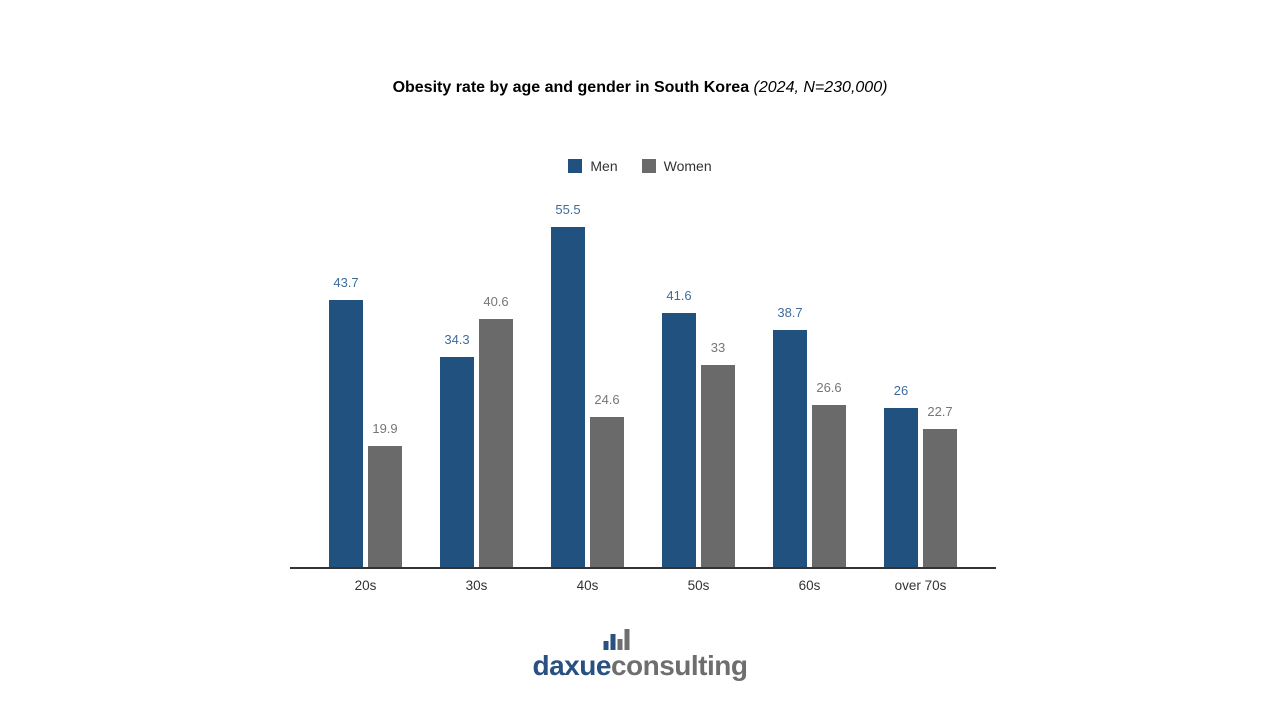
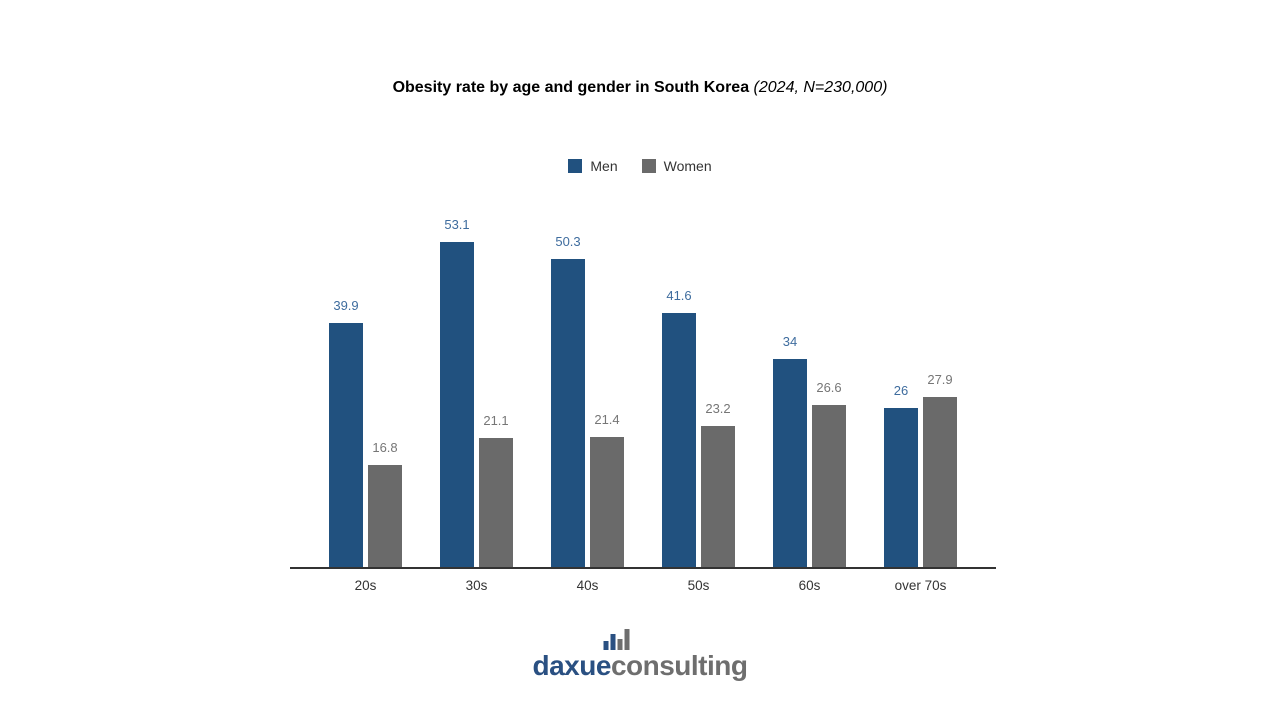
Men/20s: 43.7 -> 39.9
Women/20s: 19.9 -> 16.8
Men/30s: 34.3 -> 53.1
Women/30s: 40.6 -> 21.1
Men/40s: 55.5 -> 50.3
Women/40s: 24.6 -> 21.4
Women/50s: 33 -> 23.2
Men/60s: 38.7 -> 34
Women/over 70s: 22.7 -> 27.9
